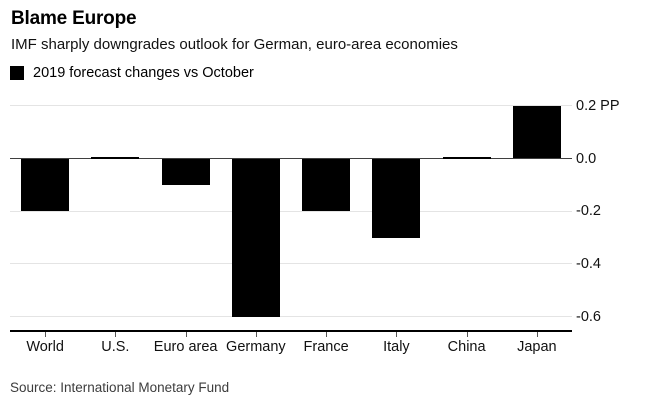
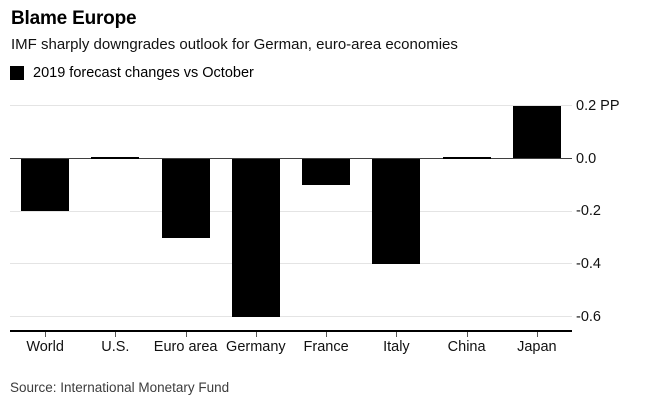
Euro area: -0.1 -> -0.3
France: -0.2 -> -0.1
Italy: -0.3 -> -0.4
